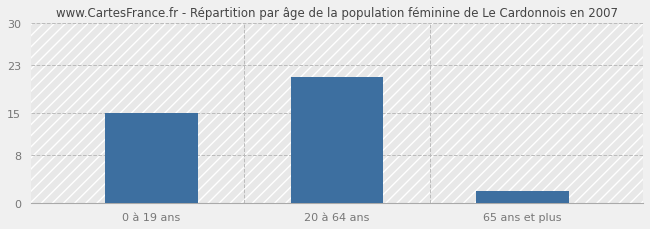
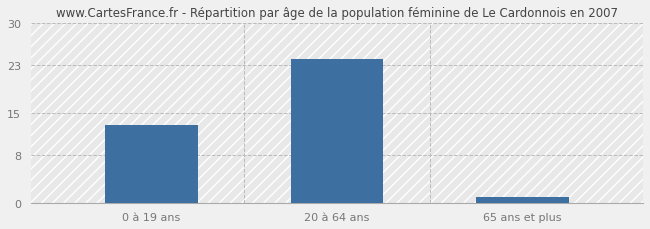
0 à 19 ans: 15 -> 13
20 à 64 ans: 21 -> 24
65 ans et plus: 2 -> 1
